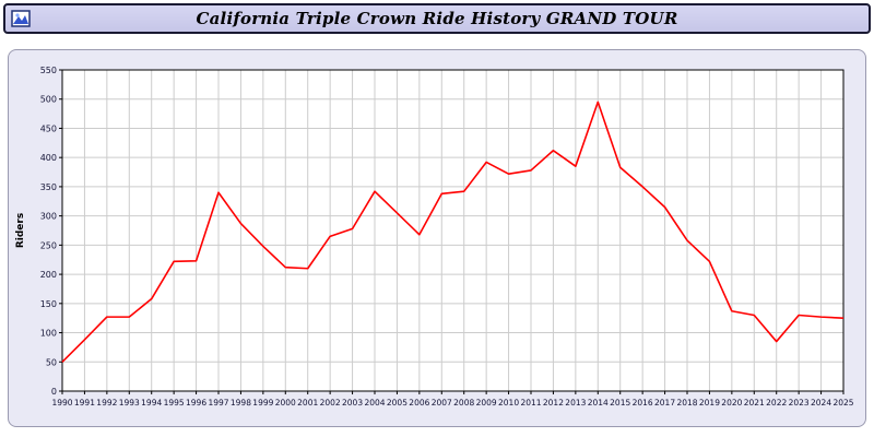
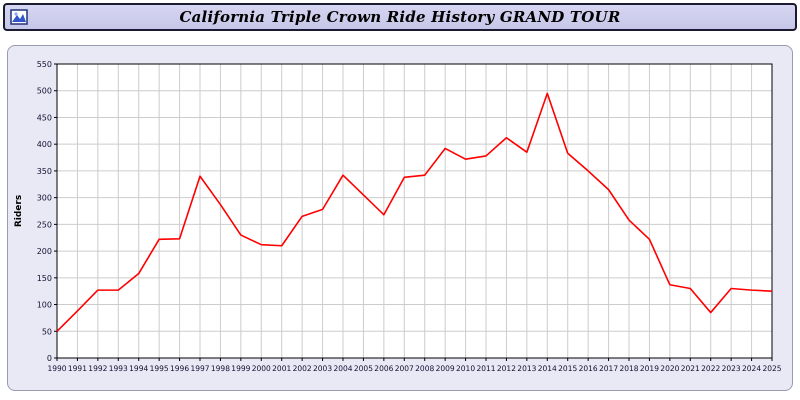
1999: 250 -> 230
